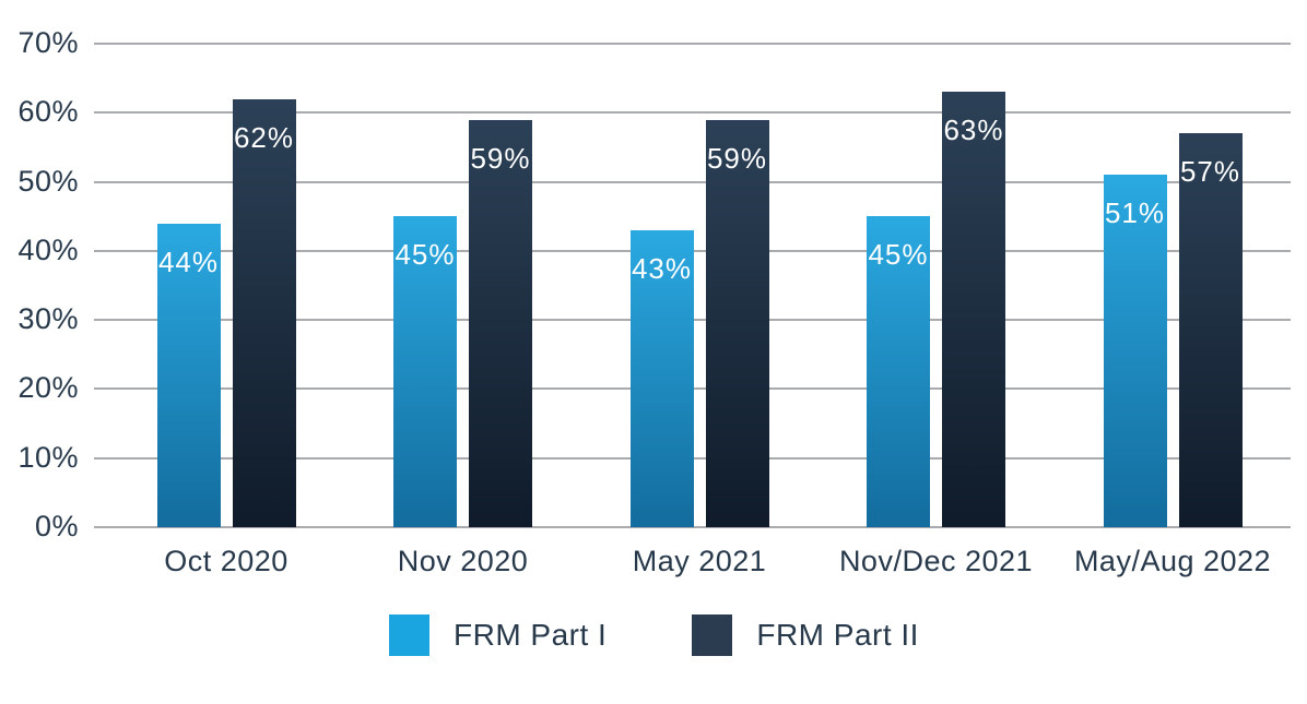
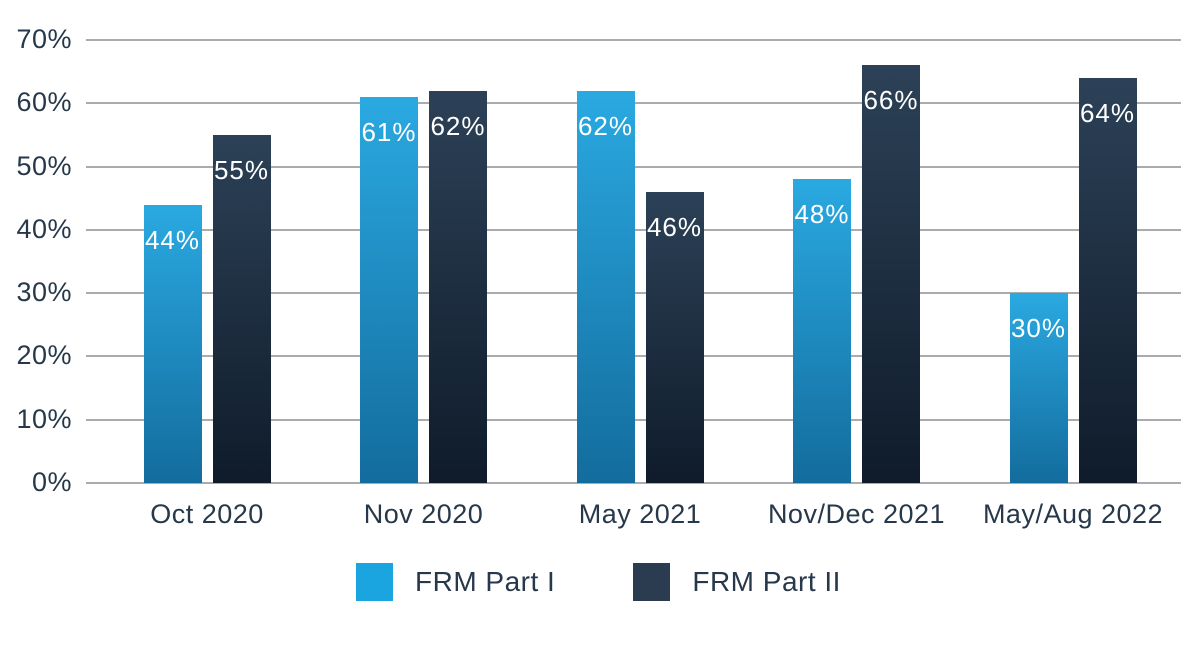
FRM Part II/Oct 2020: 62% -> 55%
FRM Part I/Nov 2020: 45% -> 61%
FRM Part II/Nov 2020: 59% -> 62%
FRM Part I/May 2021: 43% -> 62%
FRM Part II/May 2021: 59% -> 46%
FRM Part I/Nov/Dec 2021: 45% -> 48%
FRM Part II/Nov/Dec 2021: 63% -> 66%
FRM Part I/May/Aug 2022: 51% -> 30%
FRM Part II/May/Aug 2022: 57% -> 64%
